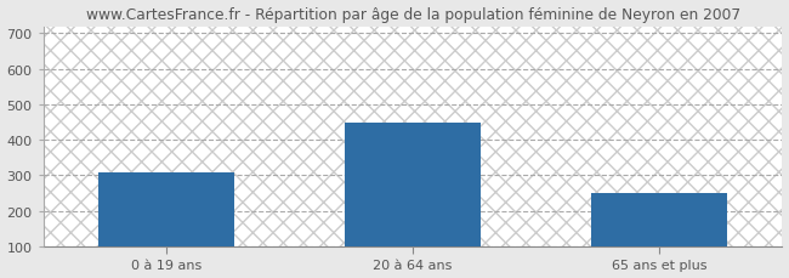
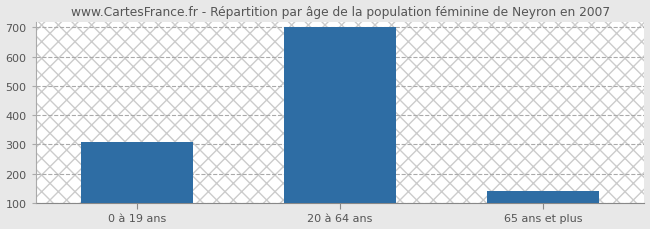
20 à 64 ans: 450 -> 700
65 ans et plus: 250 -> 140
